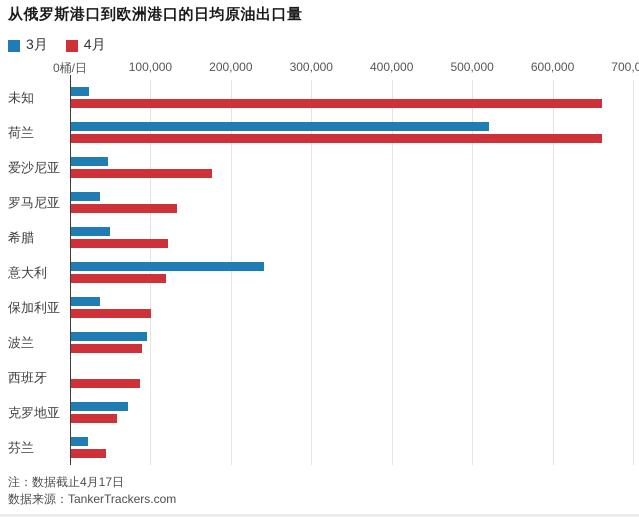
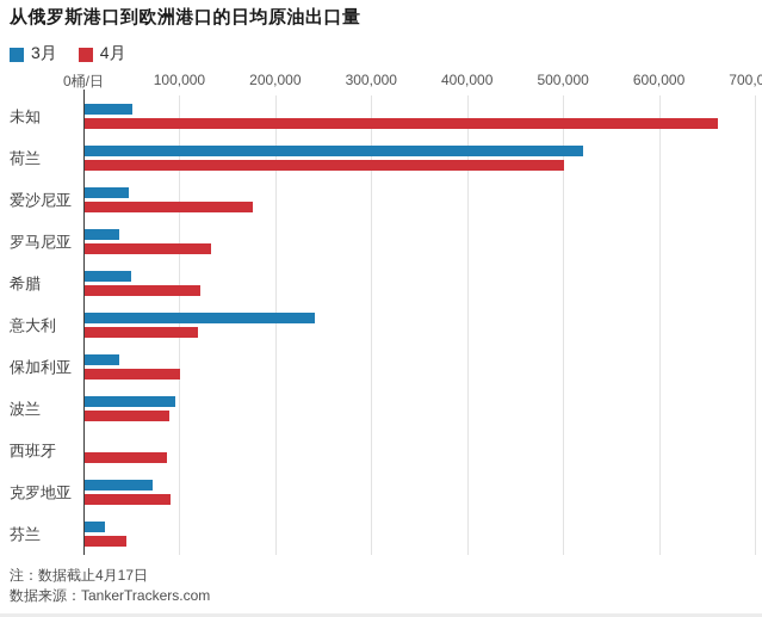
3月/未知: 20000 -> 50000
4月/荷兰: 660000 -> 500000
4月/克罗地亚: 60000 -> 90000
